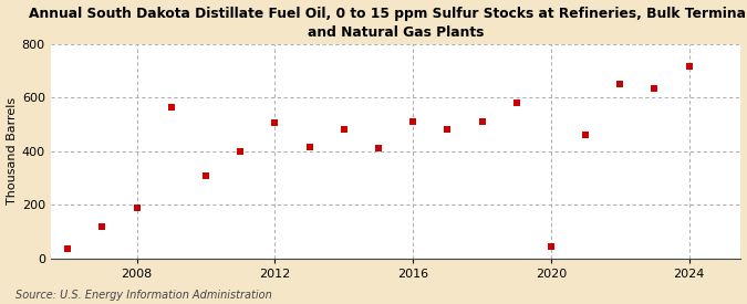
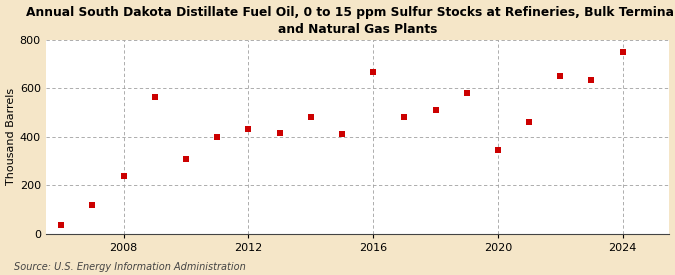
2008: 190 -> 240
2012: 505 -> 430
2016: 510 -> 665
2020: 45 -> 345
2024: 715 -> 748
